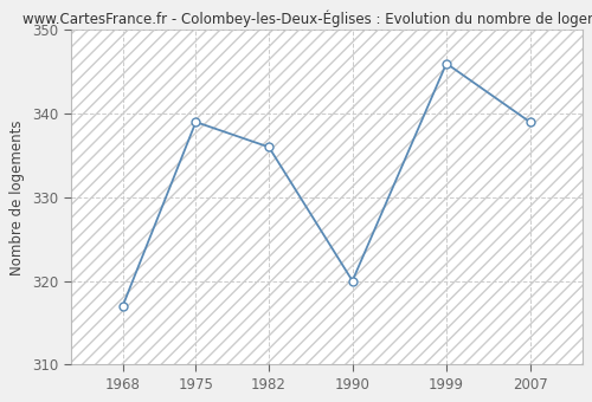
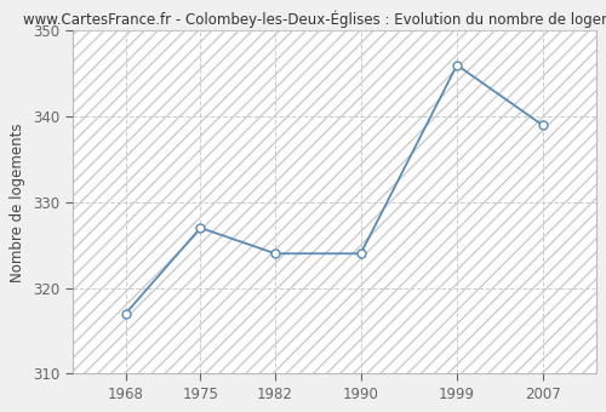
1975: 339 -> 327
1982: 336 -> 324
1990: 320 -> 324
